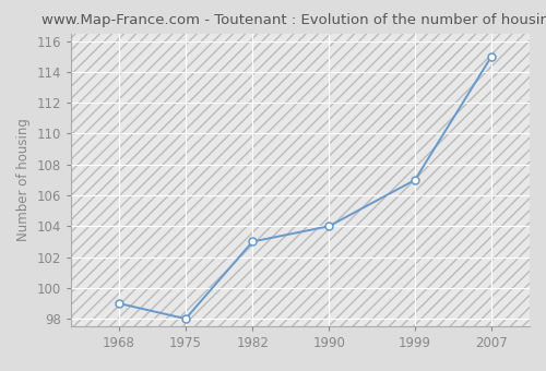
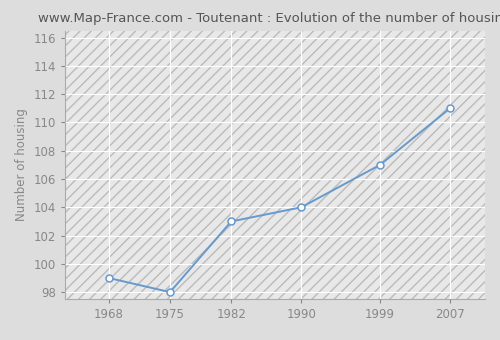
2007: 115 -> 111
